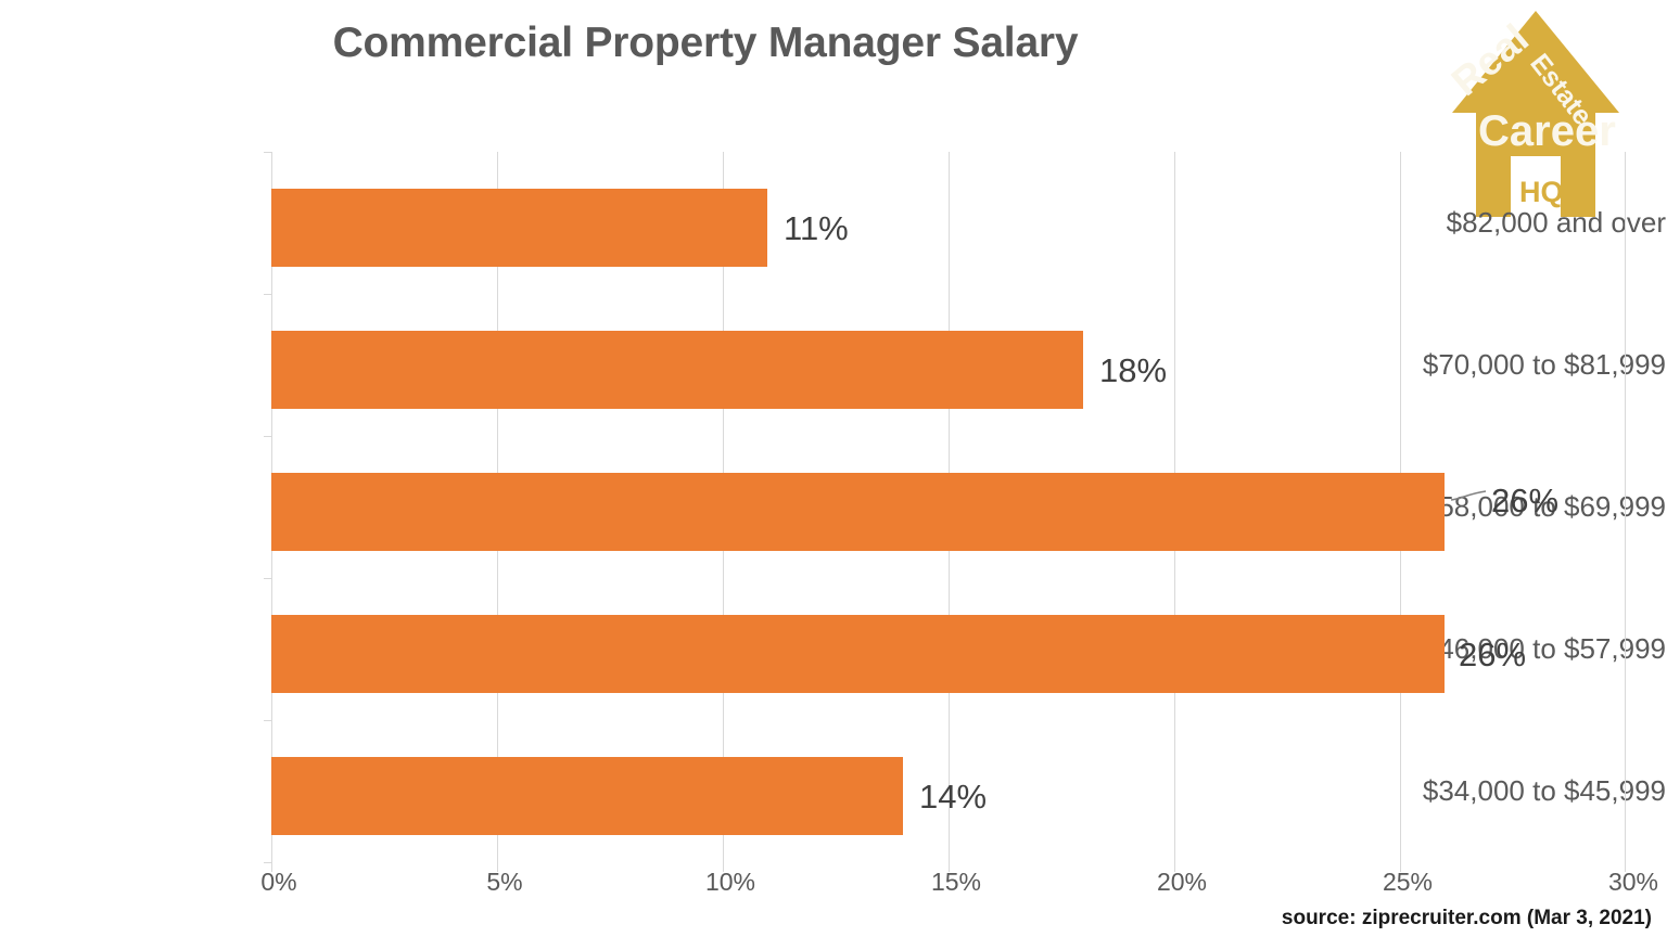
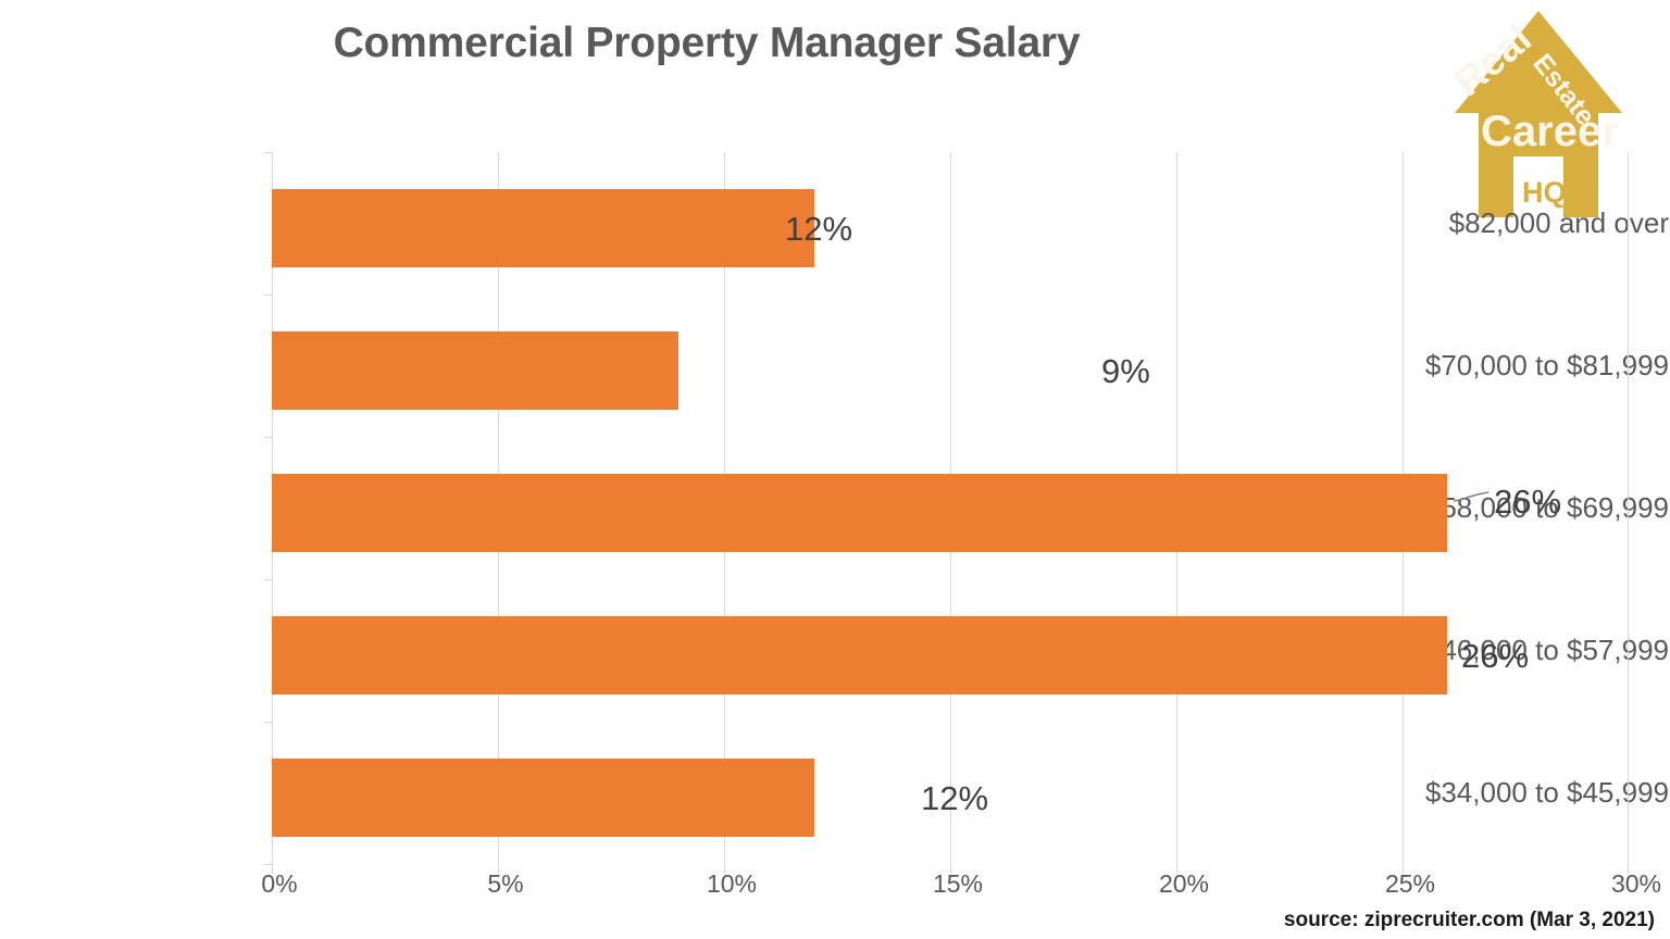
$82,000 and over: 11% -> 12%
$70,000 to $81,999: 18% -> 9%
$34,000 to $45,999: 14% -> 12%
